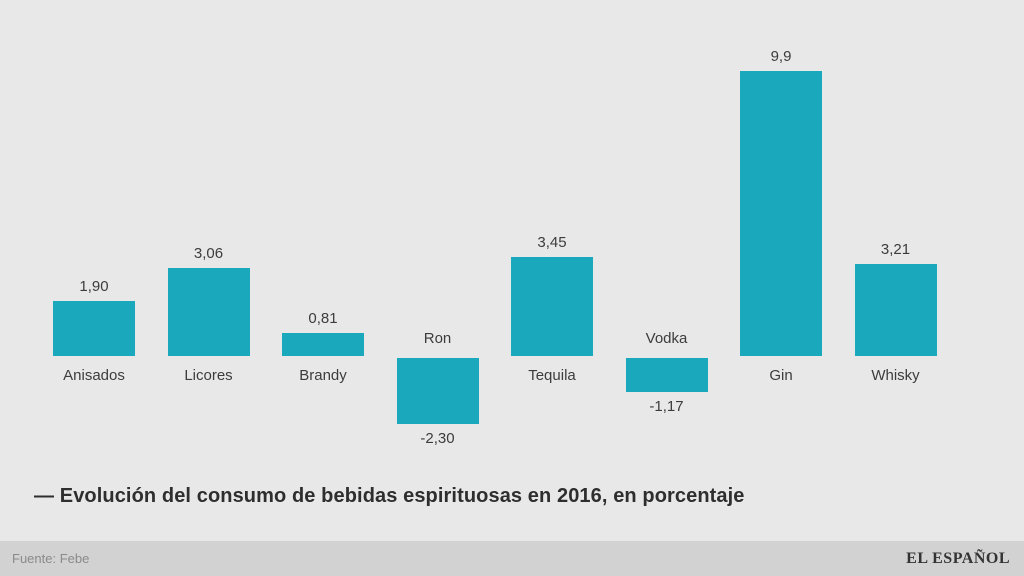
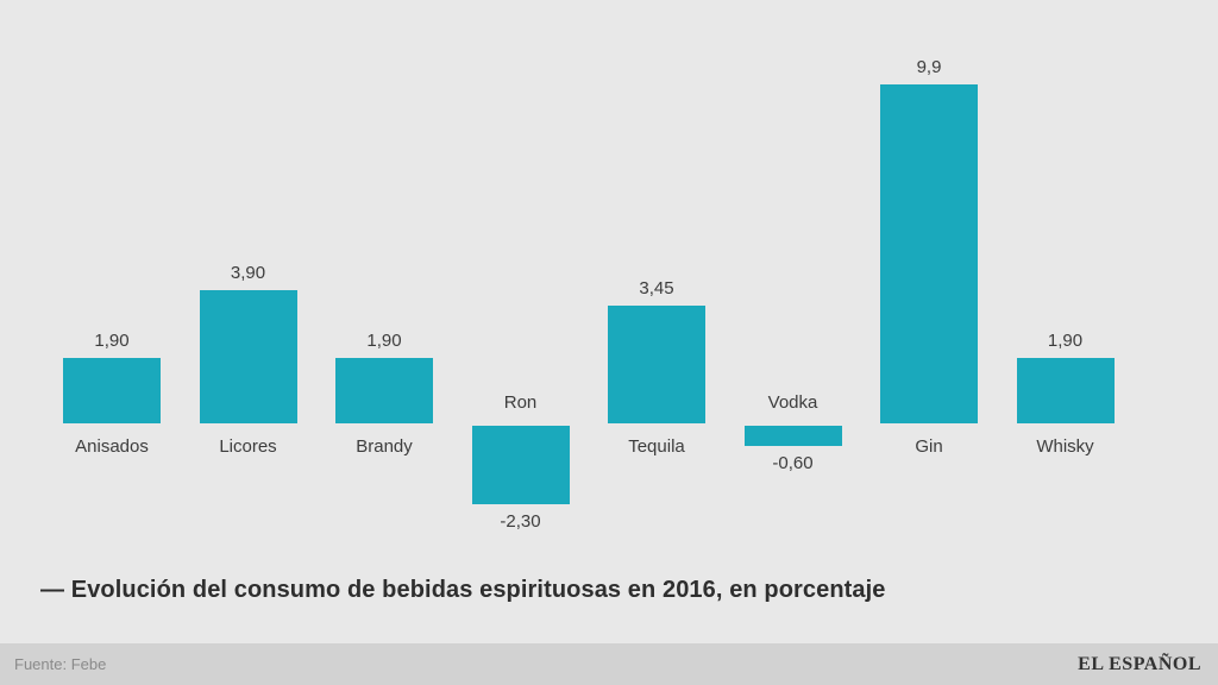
Licores: 3,06 -> 3,90
Brandy: 0,81 -> 1,90
Vodka: -1,17 -> -0,60
Whisky: 3,21 -> 1,90
